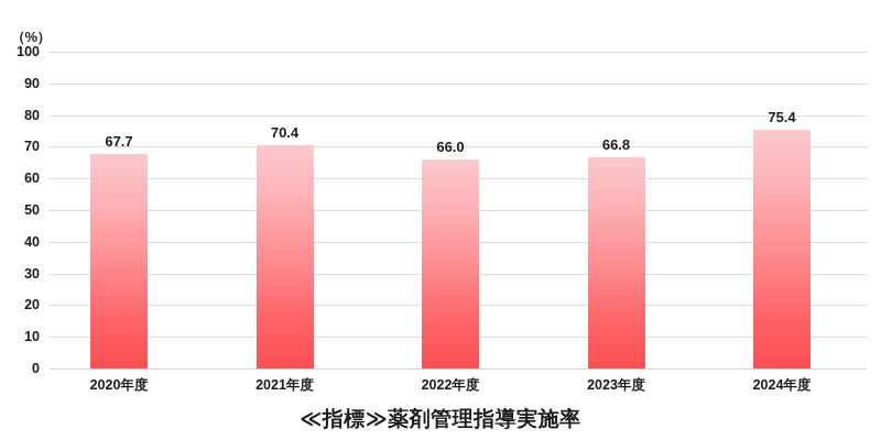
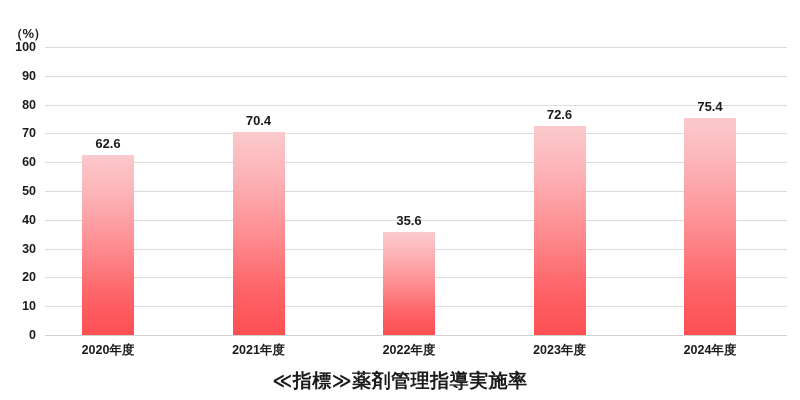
2020年度: 67.7 -> 62.6
2022年度: 66.0 -> 35.6
2023年度: 66.8 -> 72.6
